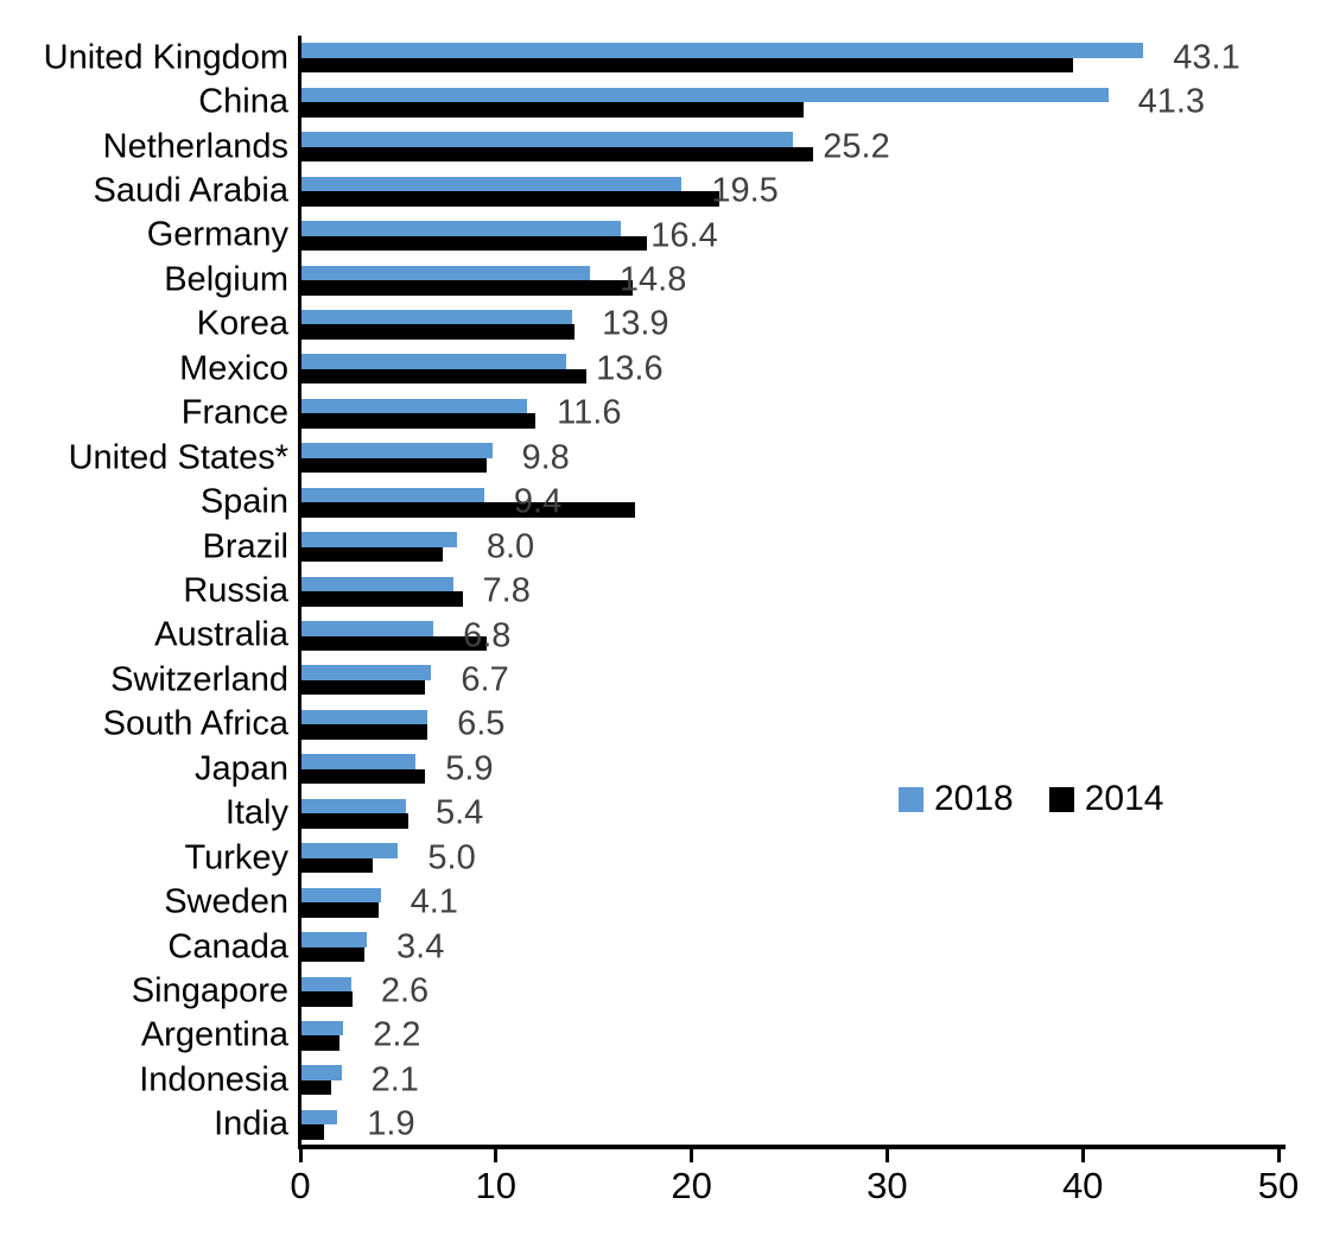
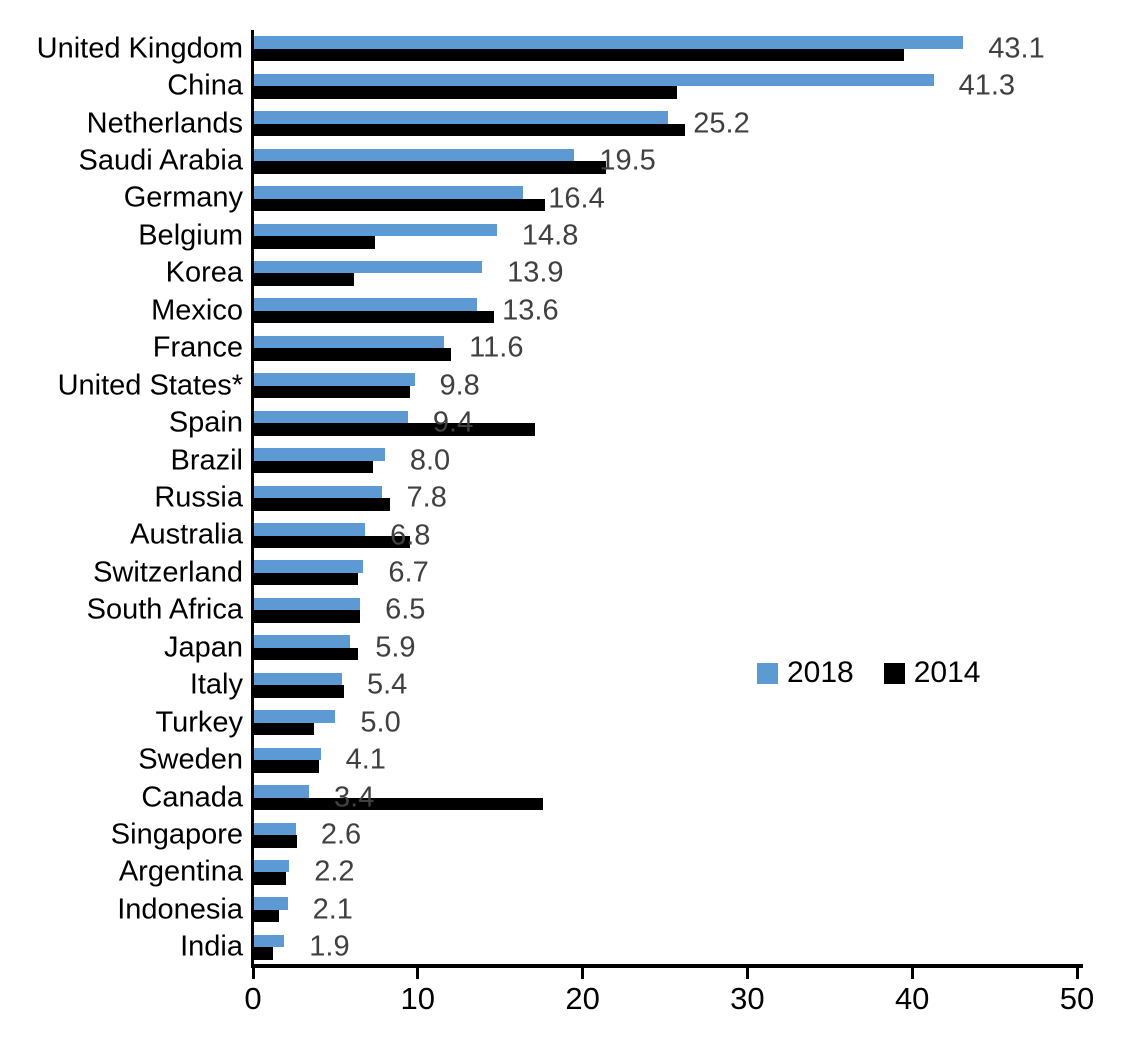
2014/Belgium: 17.0 -> 7.4
2014/Korea: 14.0 -> 6.1
2014/Canada: 3.3 -> 17.6
